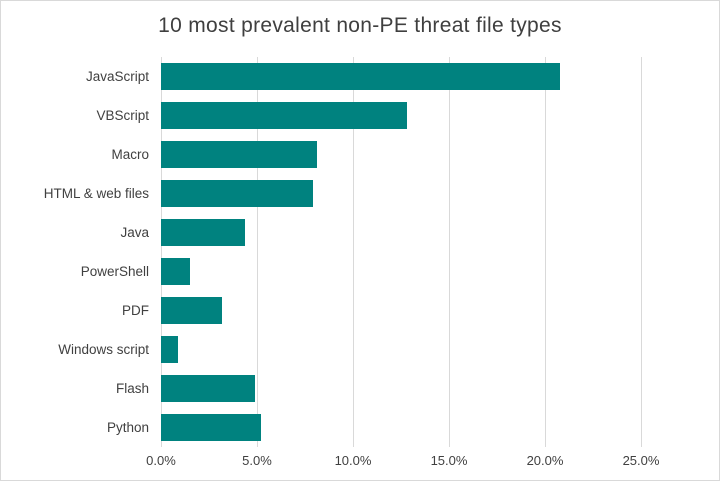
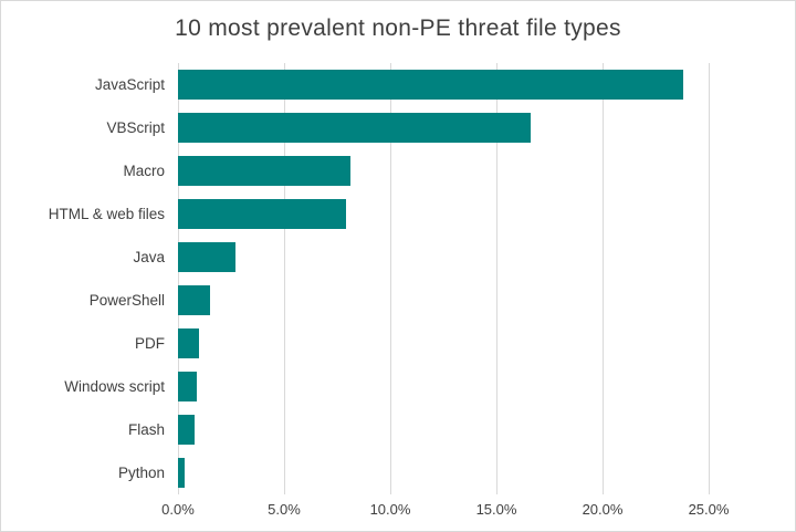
JavaScript: 20.8% -> 23.8%
VBScript: 12.8% -> 16.6%
Java: 4.4% -> 2.7%
PDF: 3.2% -> 1.0%
Flash: 4.9% -> 0.8%
Python: 5.2% -> 0.3%
